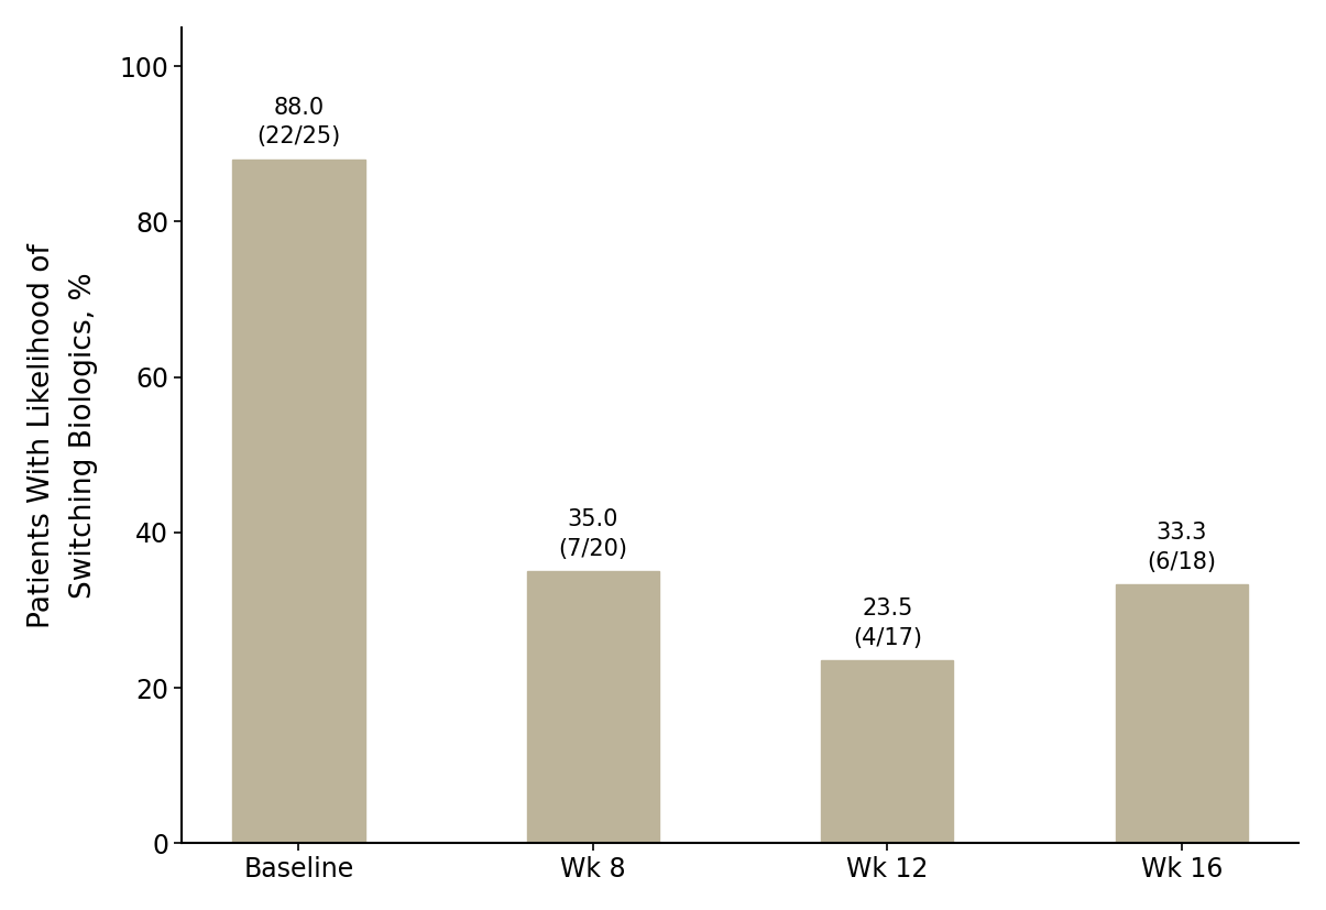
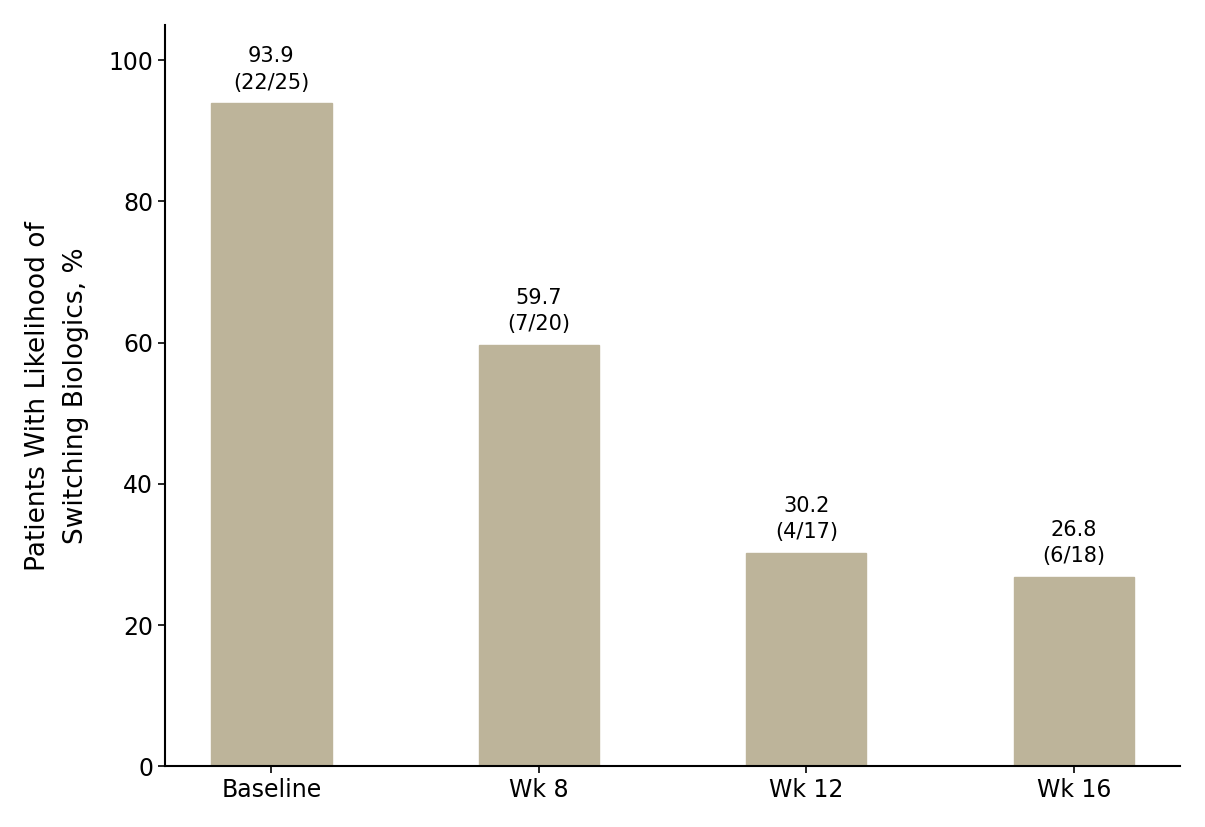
Baseline: 88.0 -> 93.9
Wk 8: 35.0 -> 59.7
Wk 12: 23.5 -> 30.2
Wk 16: 33.3 -> 26.8
